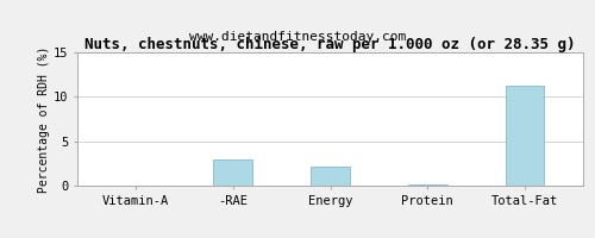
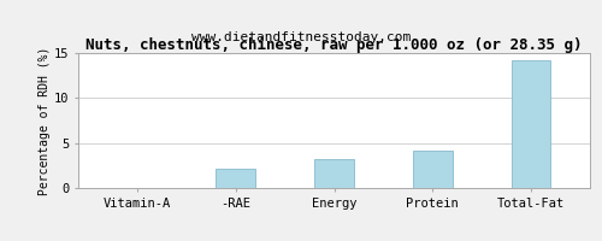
-RAE: 3.0 -> 2.2
Energy: 2.1 -> 3.2
Protein: 0.2 -> 4.2
Total-Fat: 11.2 -> 14.2
